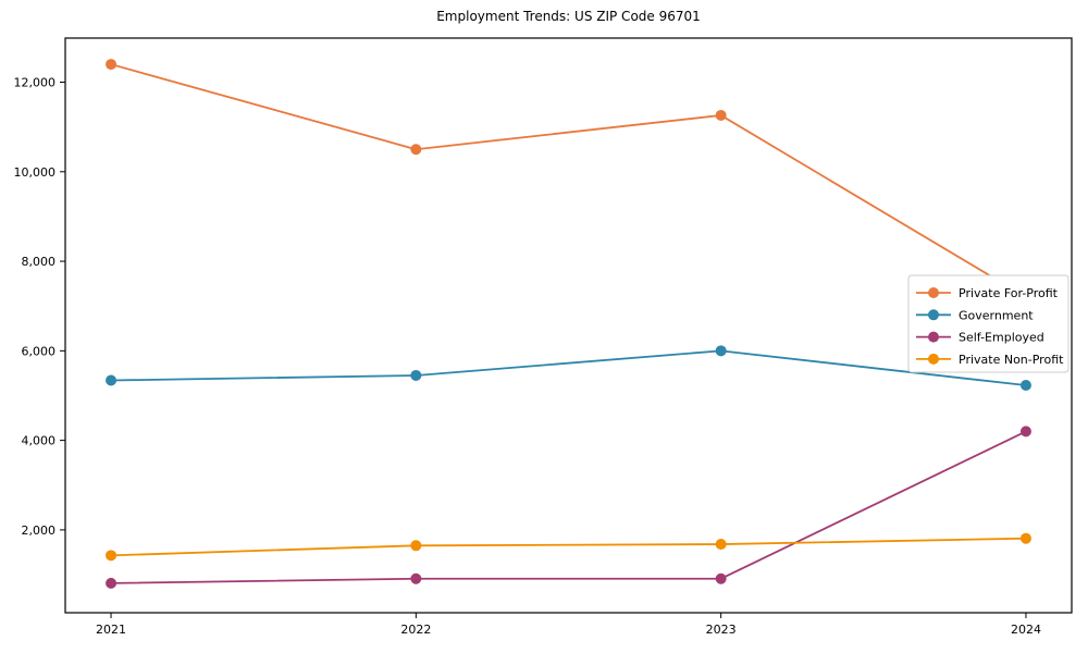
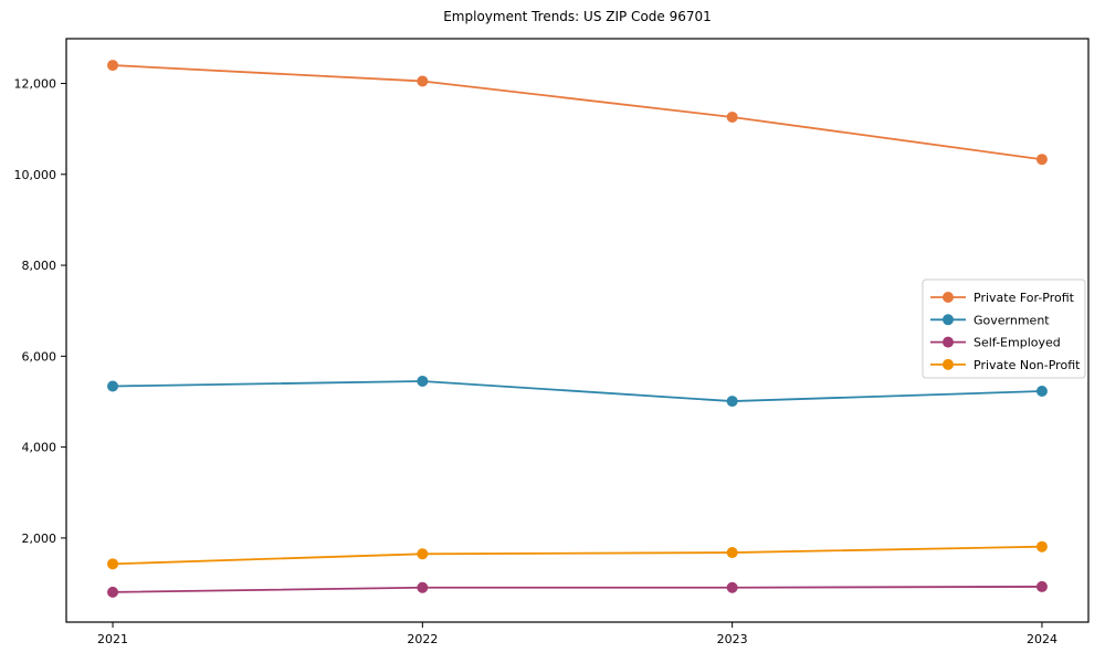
Private For-Profit/2022: 10500 -> 12000
Government/2023: 6000 -> 5000
Private For-Profit/2024: 7200 -> 10300
Self-Employed/2024: 4200 -> 900
